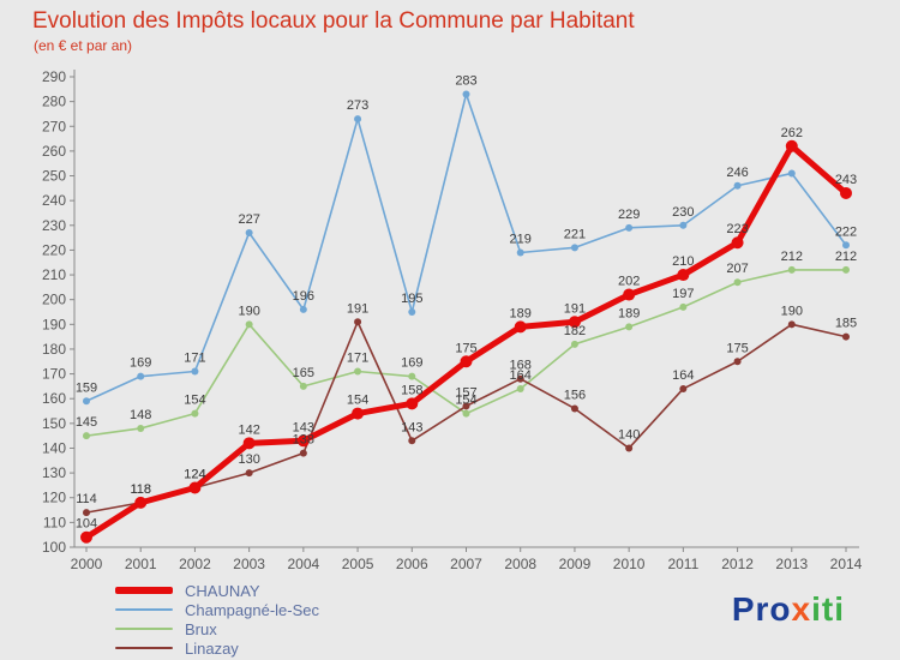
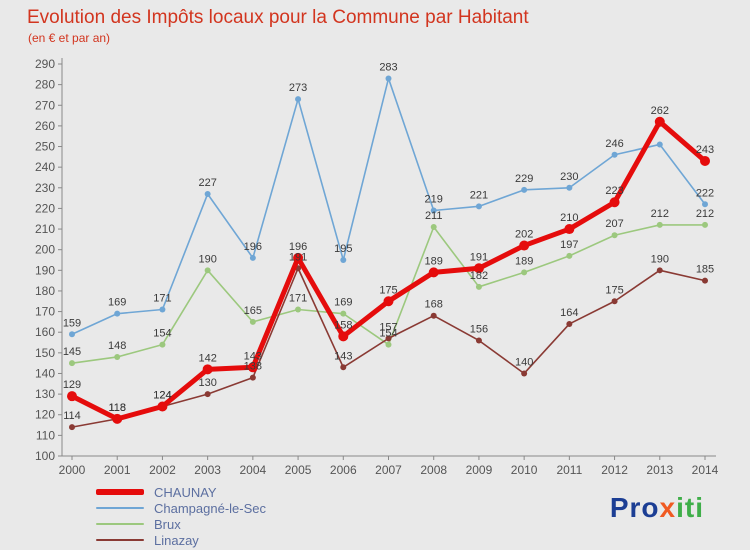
CHAUNAY/2000: 104 -> 129
CHAUNAY/2005: 154 -> 196
Brux/2008: 164 -> 211
